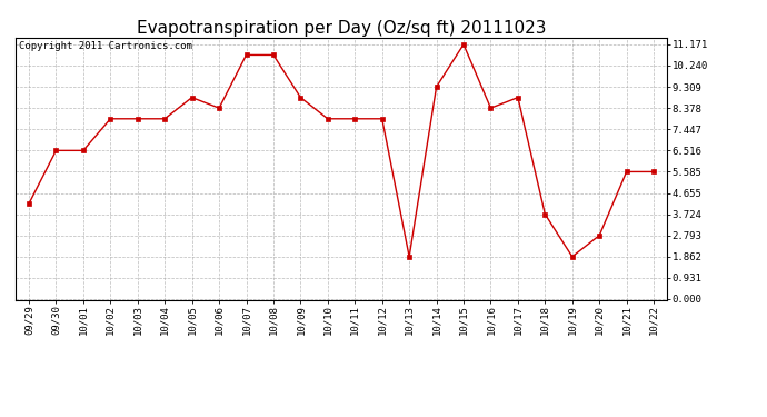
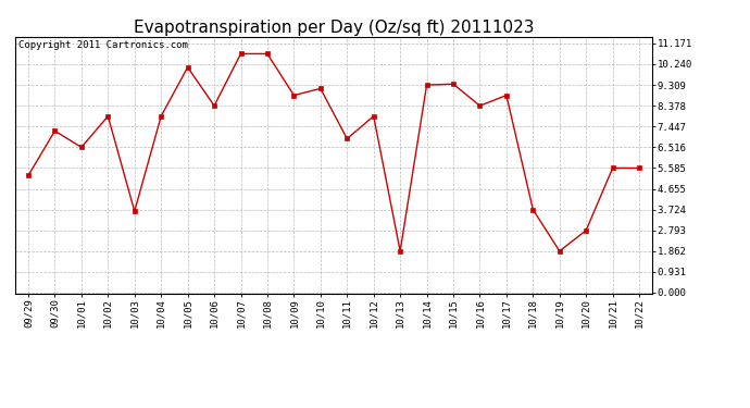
09/29: 4.19 -> 5.25
09/30: 6.52 -> 7.25
10/03: 7.91 -> 3.65
10/05: 8.84 -> 10.10
10/10: 7.91 -> 9.15
10/11: 7.91 -> 6.90
10/15: 11.17 -> 9.35
